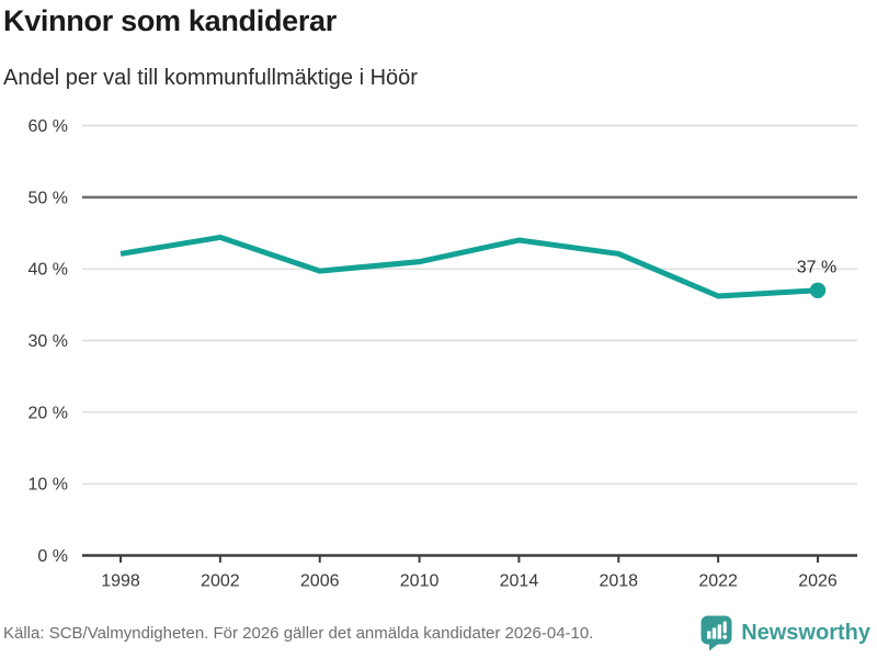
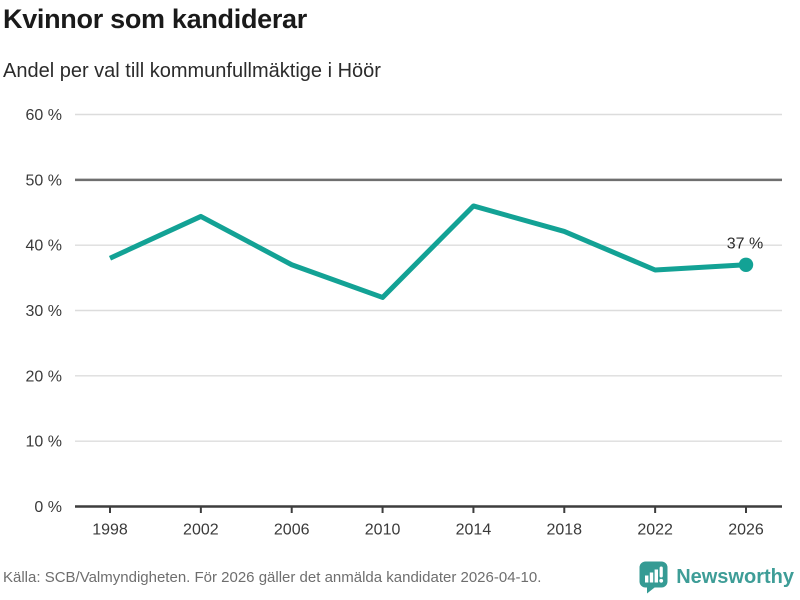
1998: 42% -> 38%
2006: 40% -> 37%
2010: 41% -> 32%
2014: 44% -> 46%
